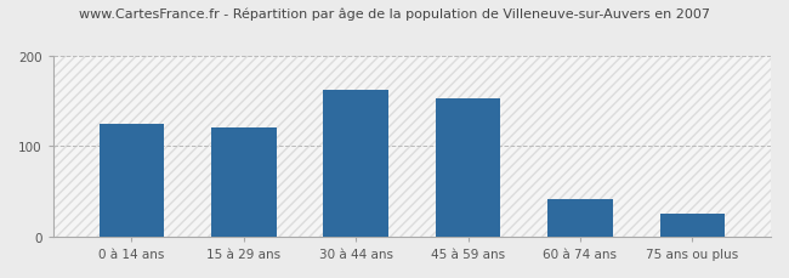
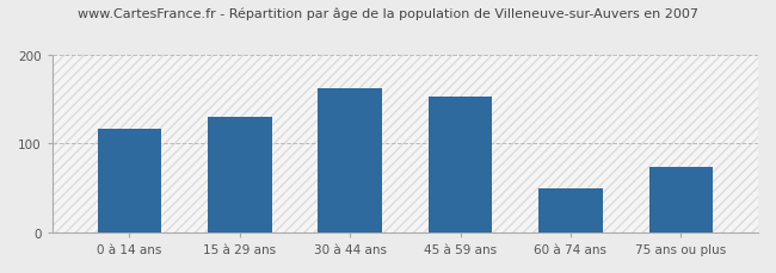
0 à 14 ans: 125 -> 116
15 à 29 ans: 120 -> 130
60 à 74 ans: 42 -> 50
75 ans ou plus: 25 -> 74
